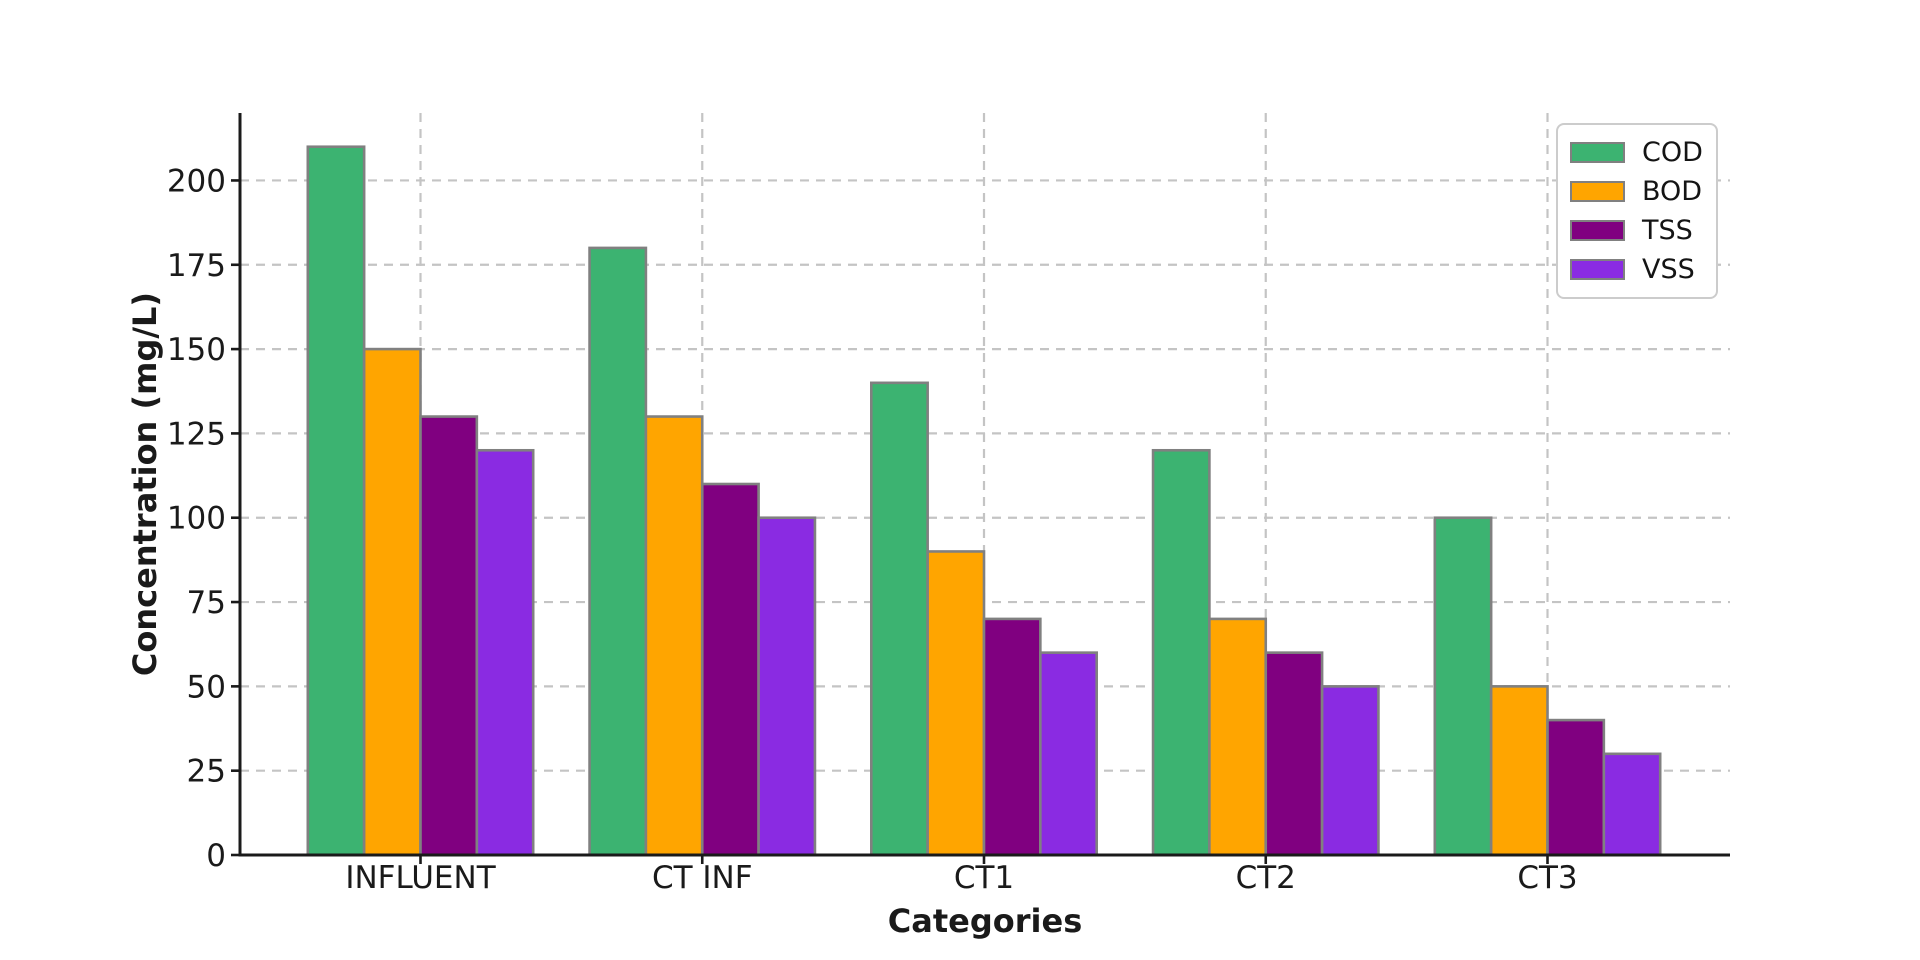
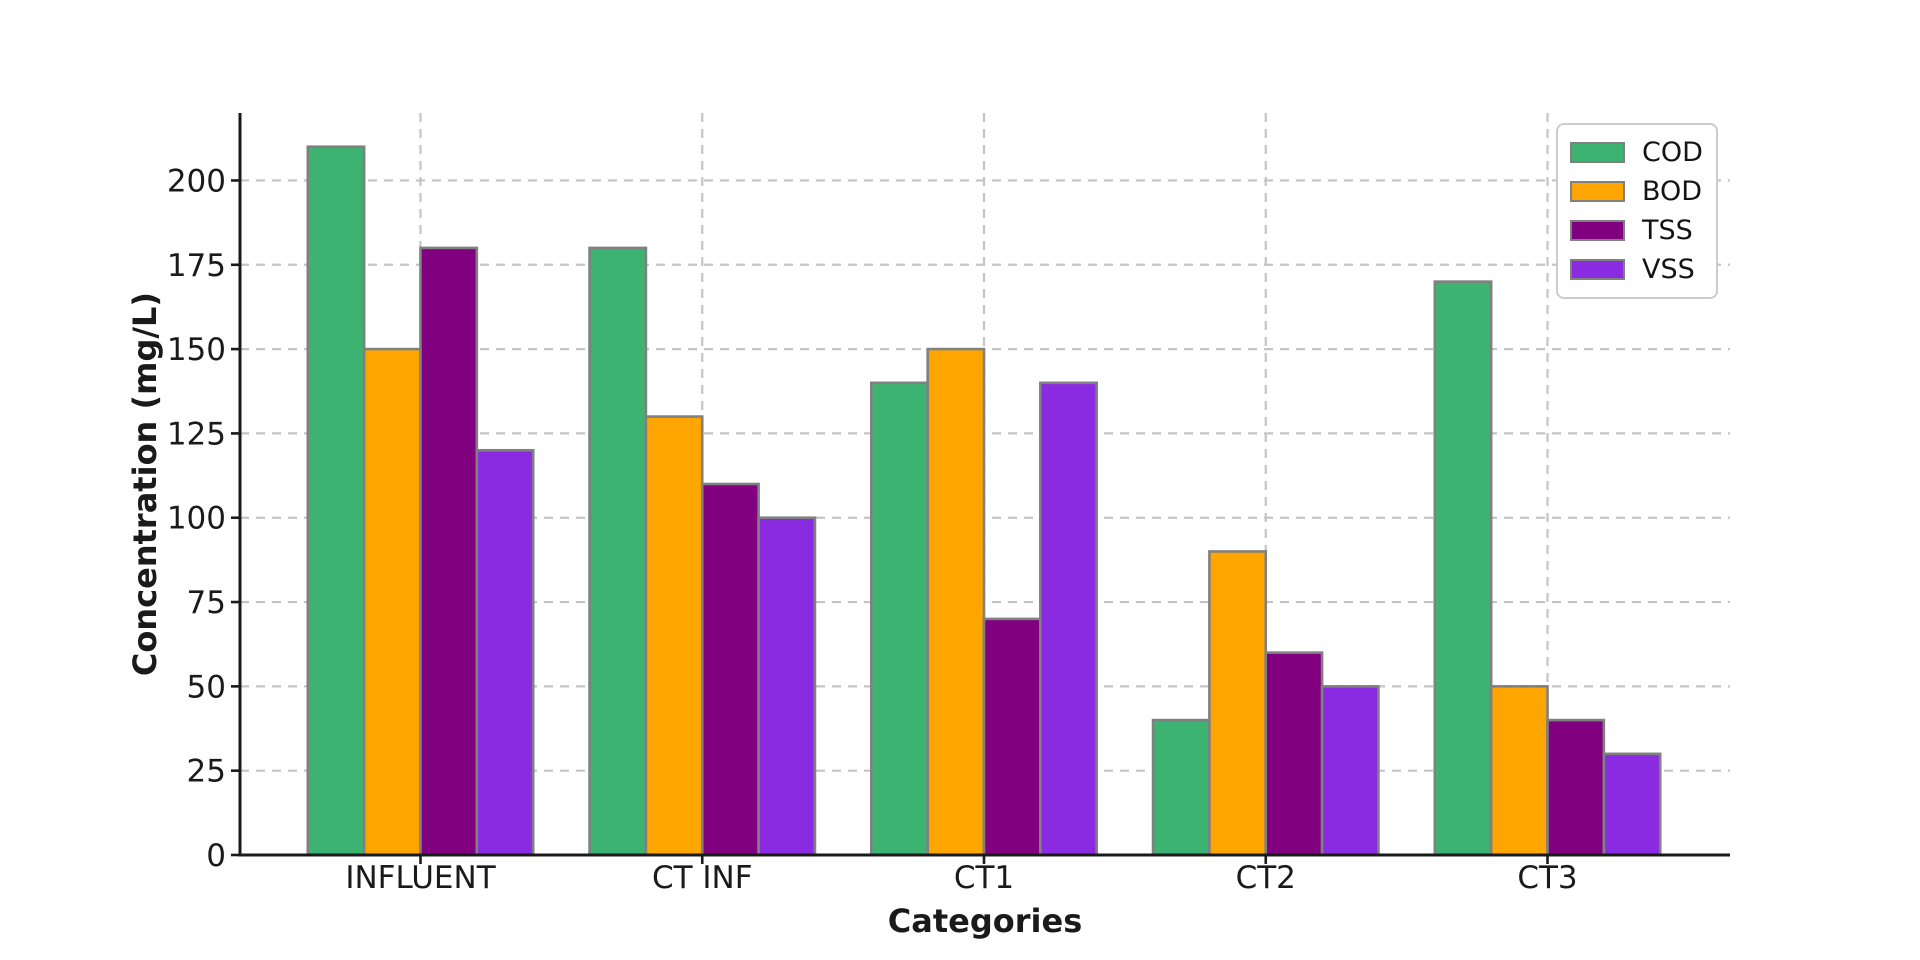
TSS/INFLUENT: 130 -> 180
BOD/CT1: 90 -> 150
VSS/CT1: 60 -> 140
COD/CT2: 120 -> 40
BOD/CT2: 70 -> 90
COD/CT3: 100 -> 170
